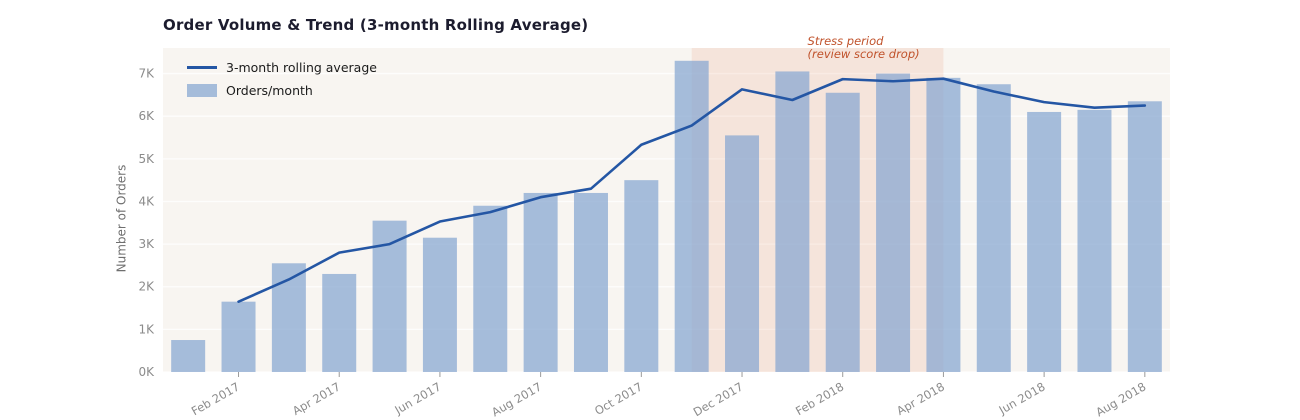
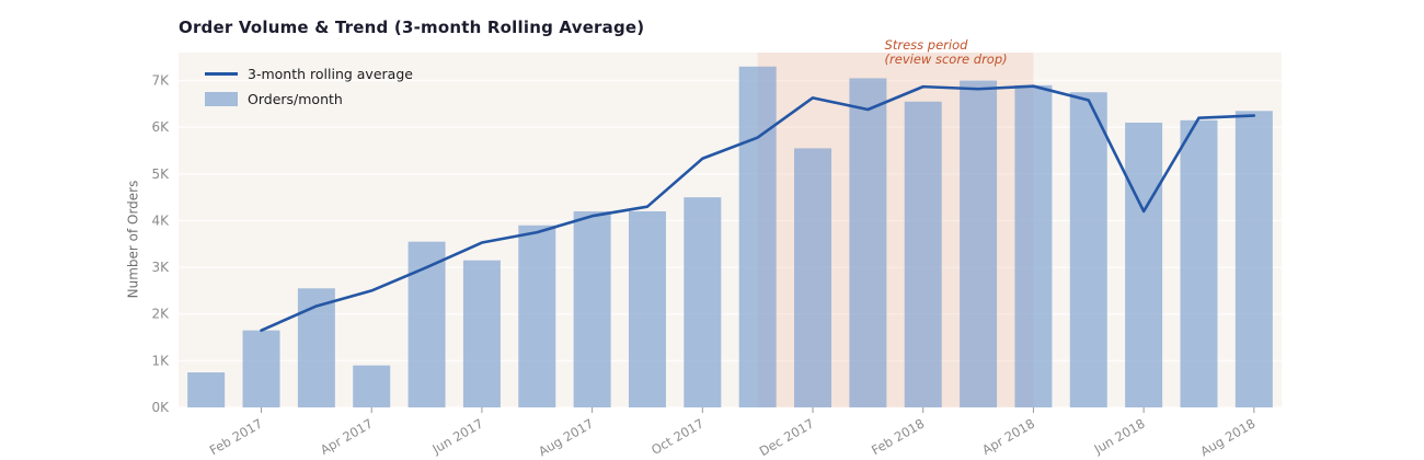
Orders/month/Apr 2017: 2.3K -> 0.9K
3-month rolling average/Apr 2017: 2.8K -> 2.5K
3-month rolling average/Jun 2018: 6.3K -> 4.2K
